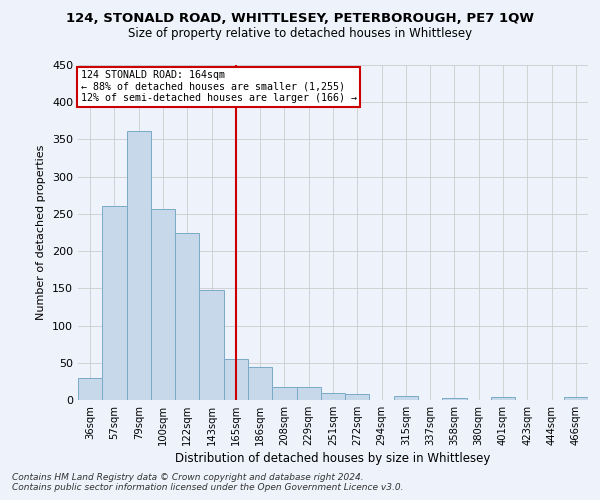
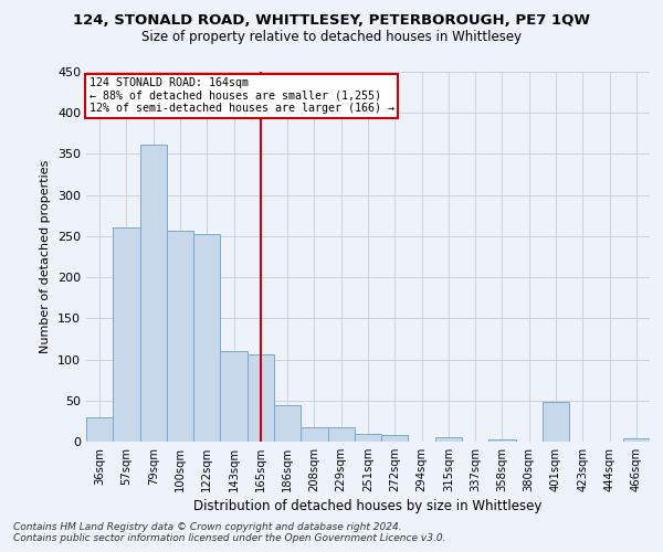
122sqm: 225 -> 252
143sqm: 148 -> 110
165sqm: 55 -> 106
401sqm: 4 -> 48
